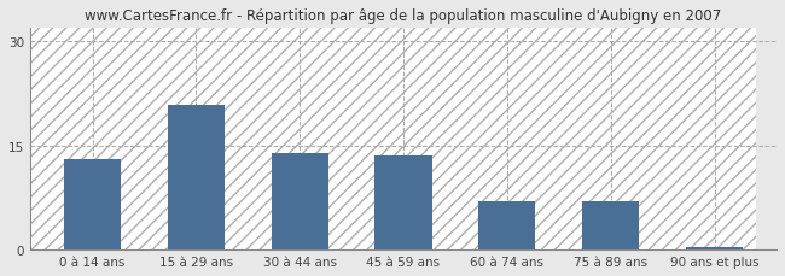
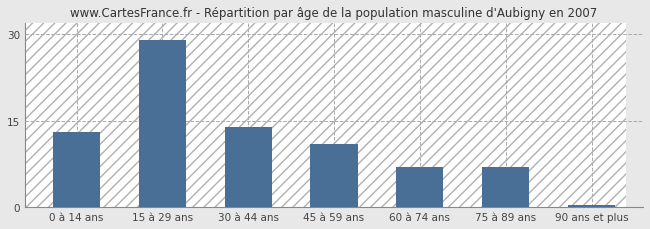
15 à 29 ans: 20.8 -> 29.0
45 à 59 ans: 13.6 -> 11.0
